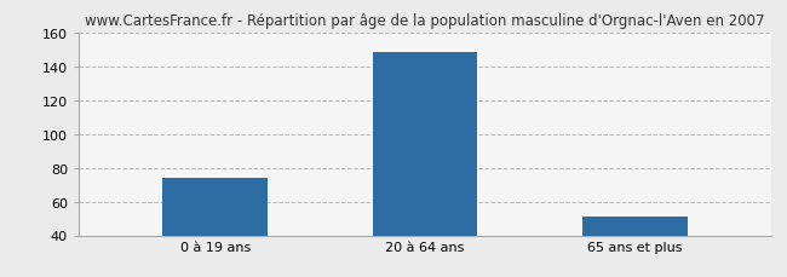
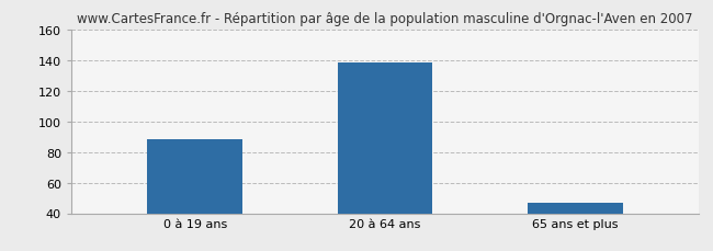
0 à 19 ans: 74 -> 88
20 à 64 ans: 148 -> 138
65 ans et plus: 51 -> 47
